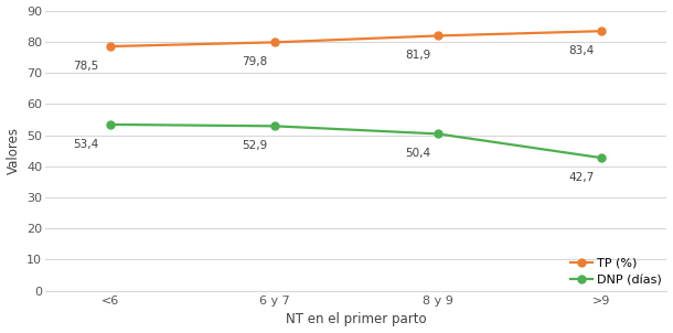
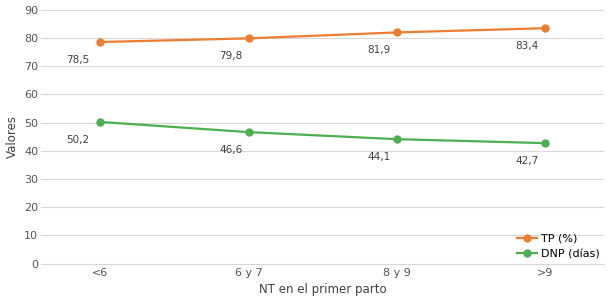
DNP (días)/<6: 53,4 -> 50,2
DNP (días)/6 y 7: 52,9 -> 46,6
DNP (días)/8 y 9: 50,4 -> 44,1
